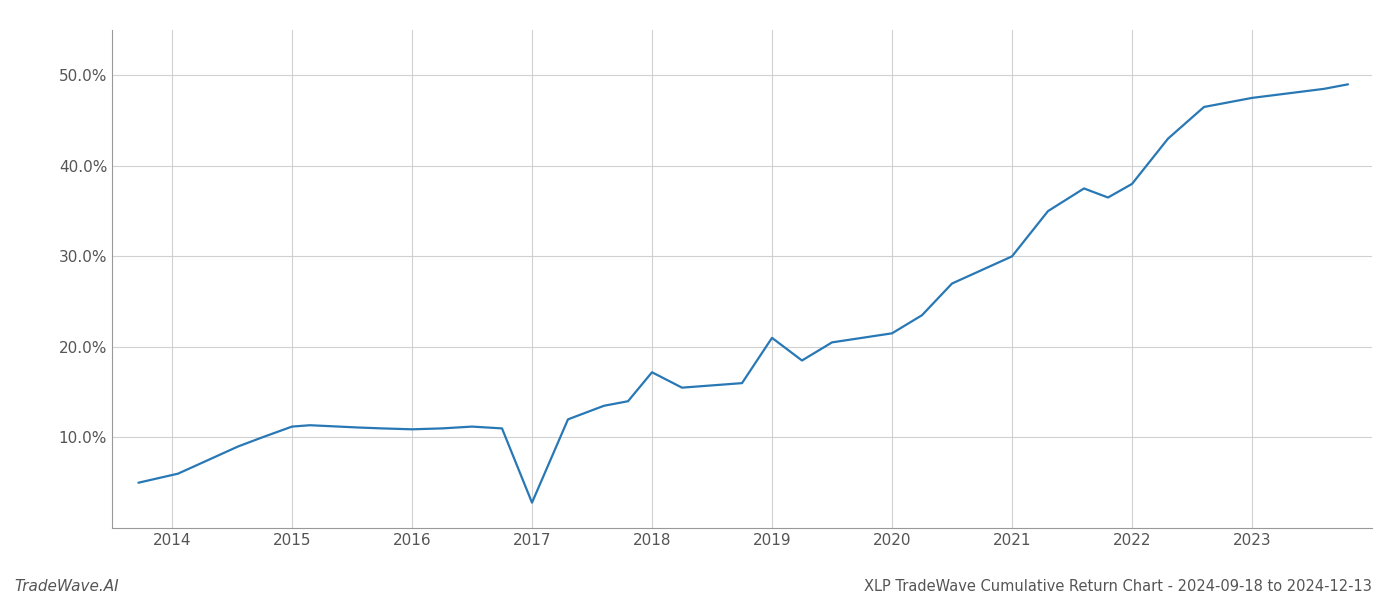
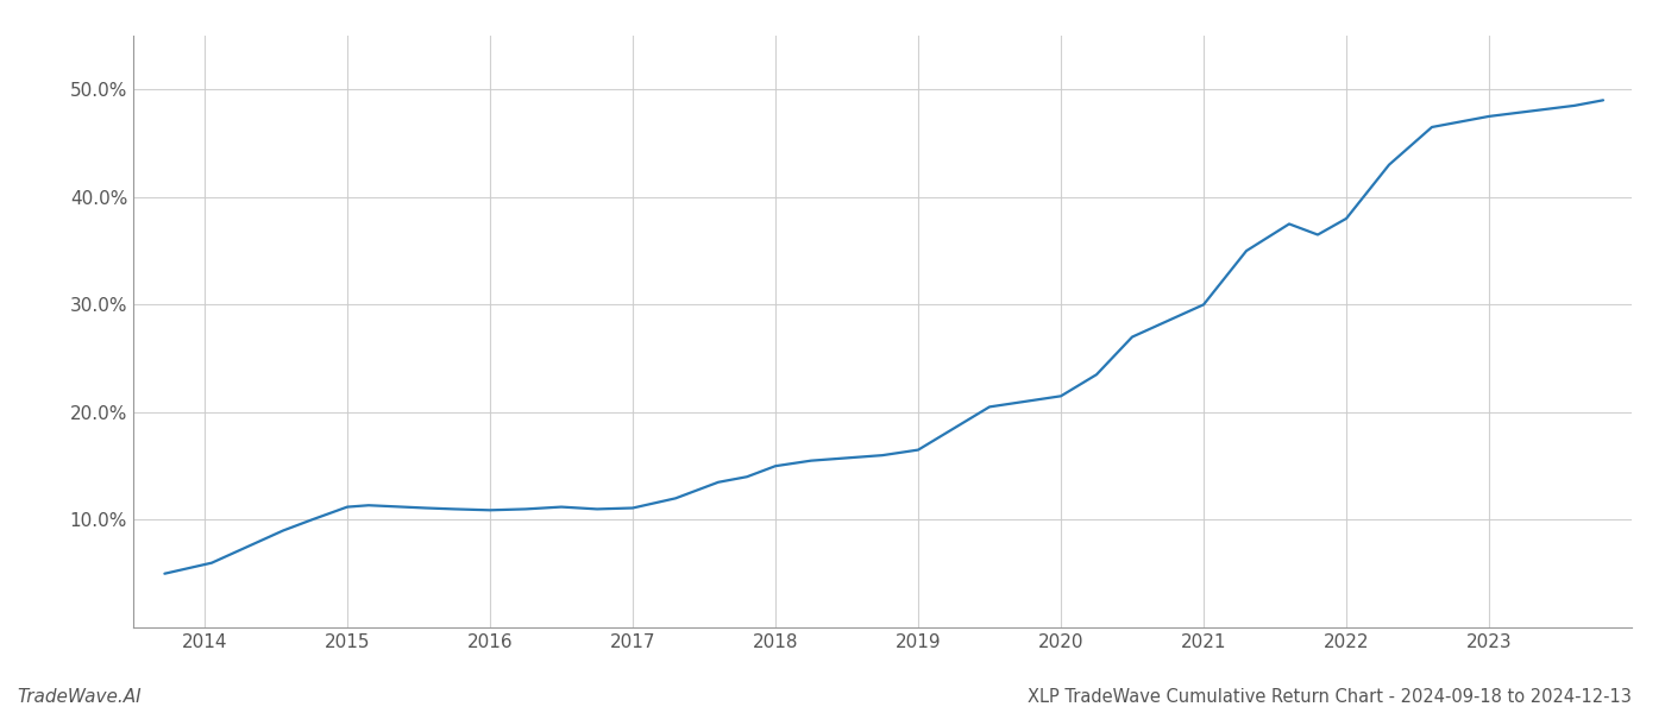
2017: 2.8% -> 11.1%
2018: 17.2% -> 15.0%
2019: 21.0% -> 16.5%
